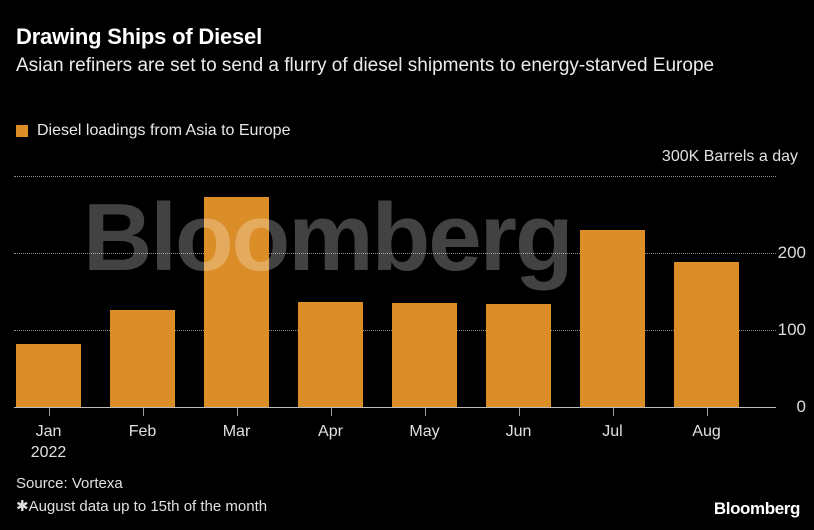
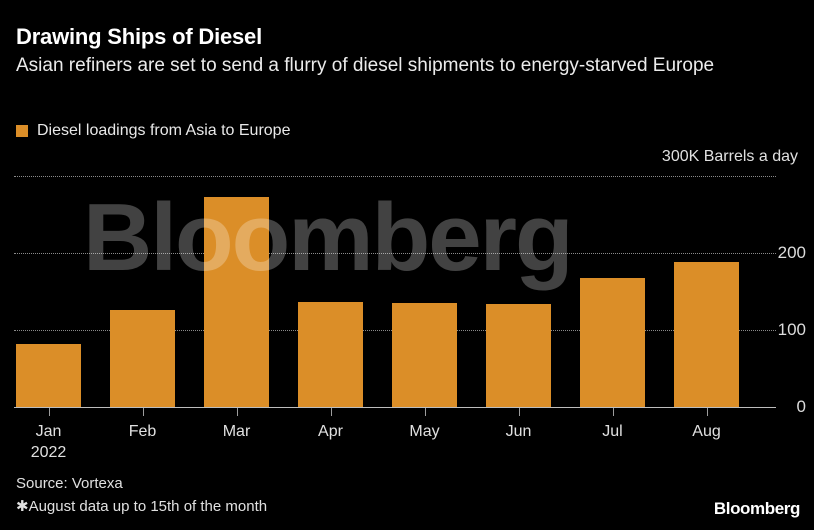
Jul: 230 -> 170
